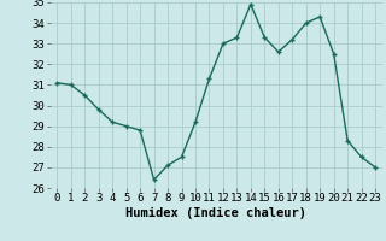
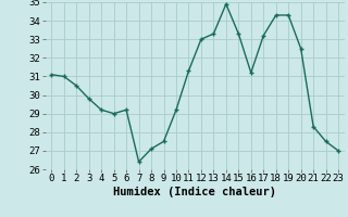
6: 28.8 -> 29.2
16: 32.6 -> 31.2
18: 34.0 -> 34.3
